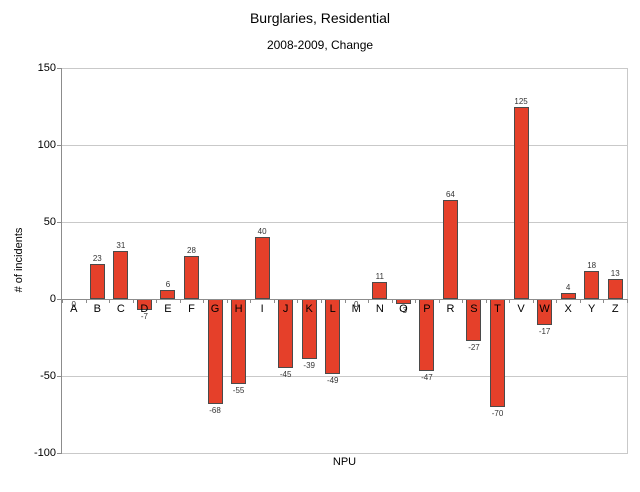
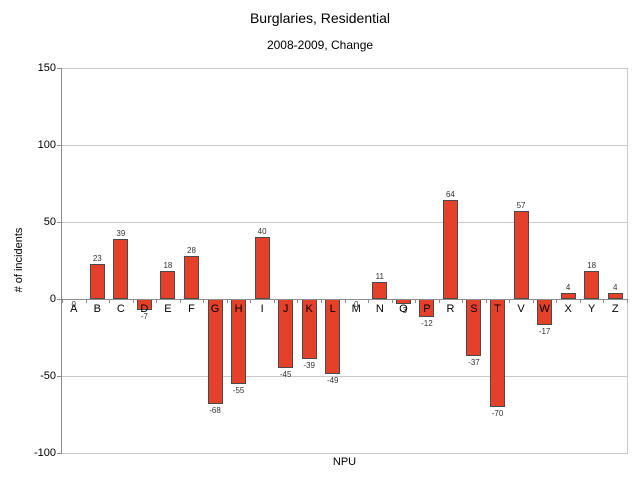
C: 31 -> 39
E: 6 -> 18
P: -47 -> -12
S: -27 -> -37
V: 125 -> 57
Z: 13 -> 4
